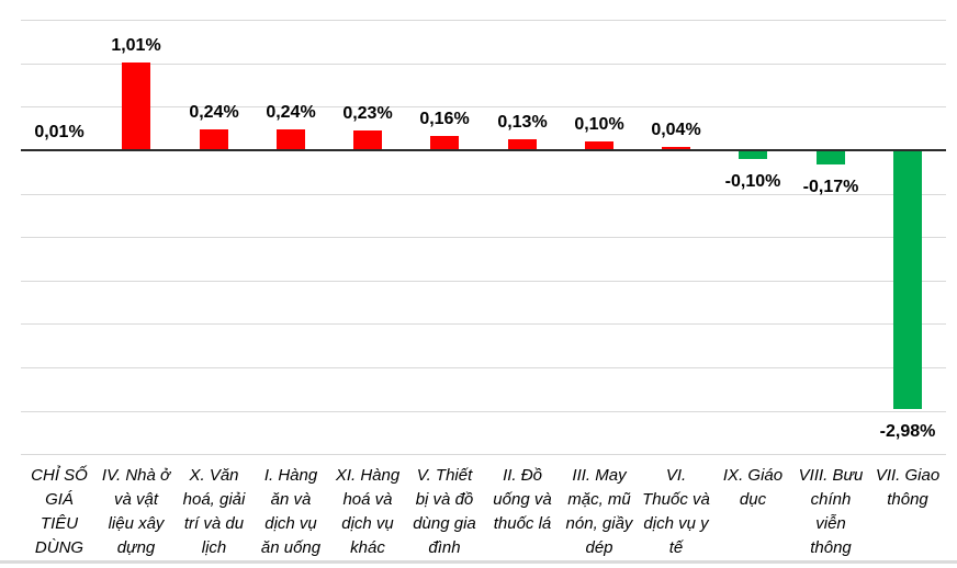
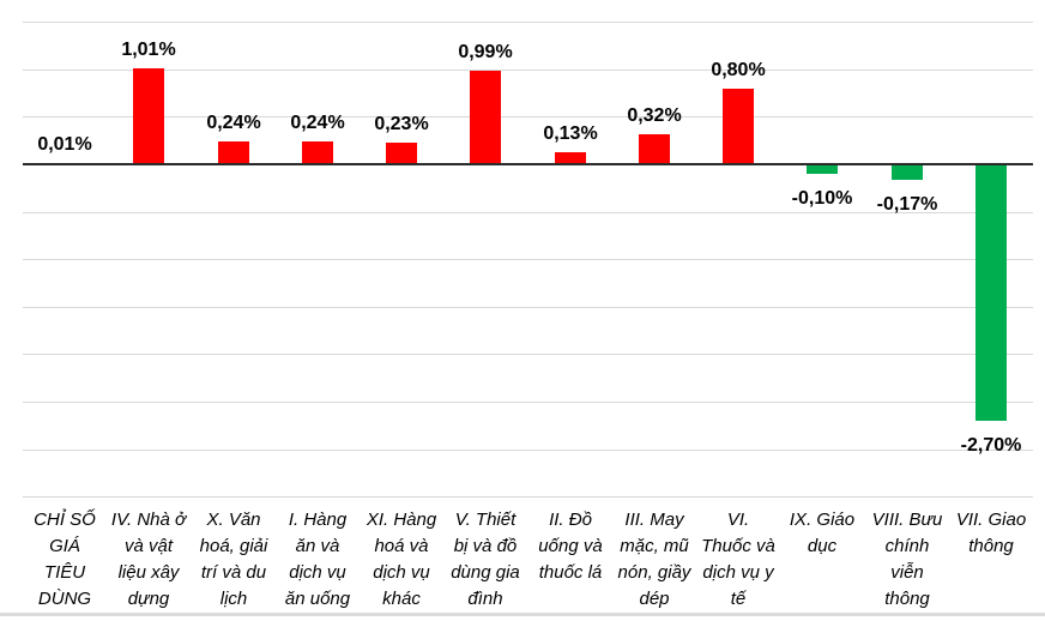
V. Thiết bị và đồ dùng gia đình: 0,16% -> 0,99%
III. May mặc, mũ nón, giầy dép: 0,10% -> 0,32%
VI. Thuốc và dịch vụ y tế: 0,04% -> 0,80%
VII. Giao thông: -2,98% -> -2,70%
